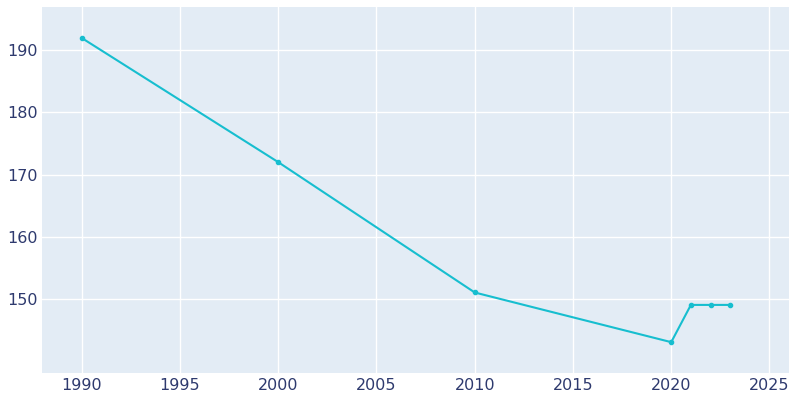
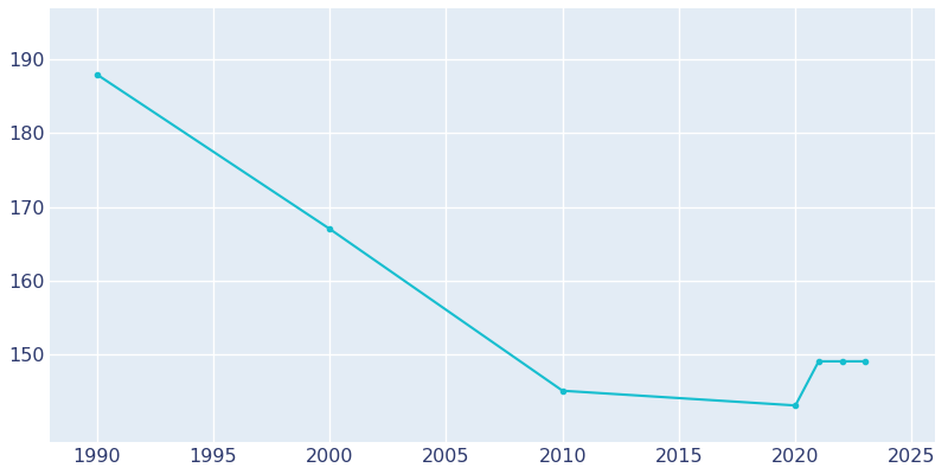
1990: 192 -> 188
2000: 172 -> 167
2010: 151 -> 145
